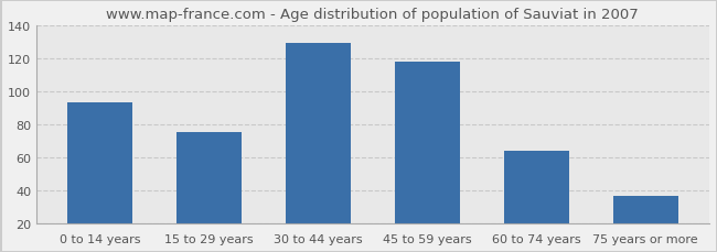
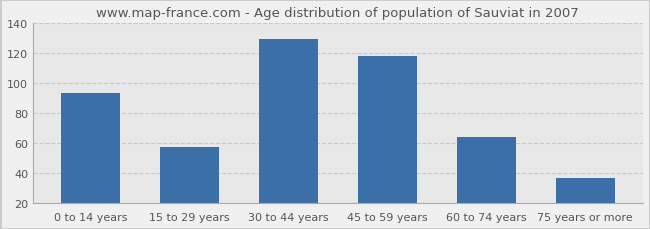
15 to 29 years: 75 -> 57
